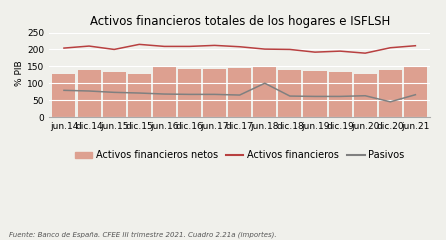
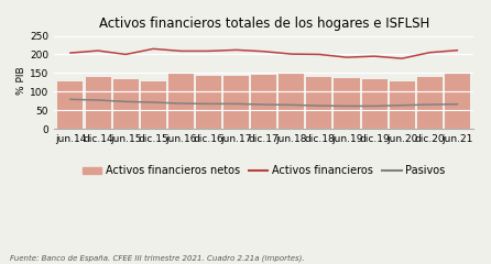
Pasivos/jun.18: 100 -> 64
Pasivos/dic.20: 45 -> 65
